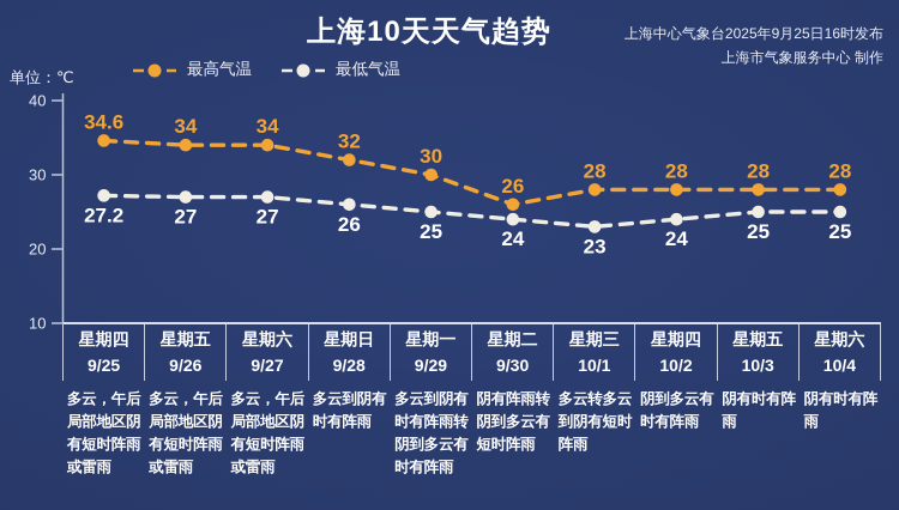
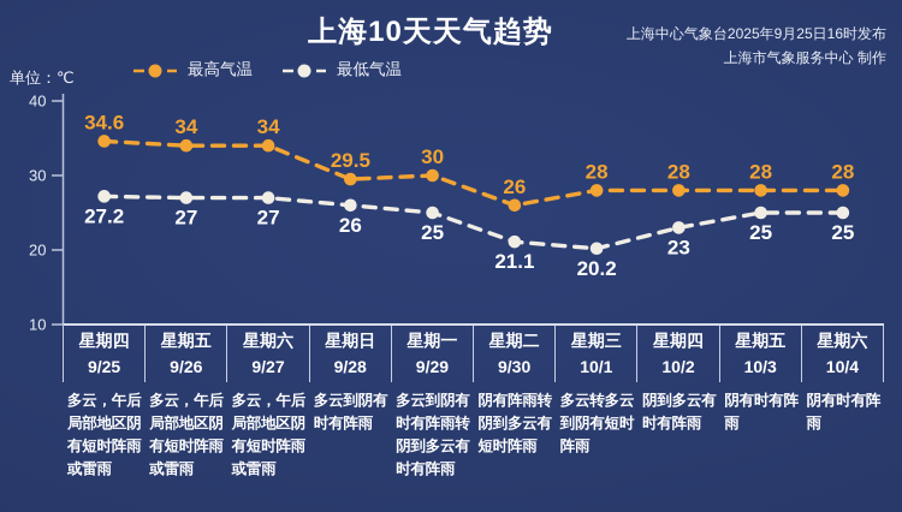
最高气温/9/28: 32 -> 29.5
最低气温/9/30: 24 -> 21.1
最低气温/10/1: 23 -> 20.2
最低气温/10/2: 24 -> 23
